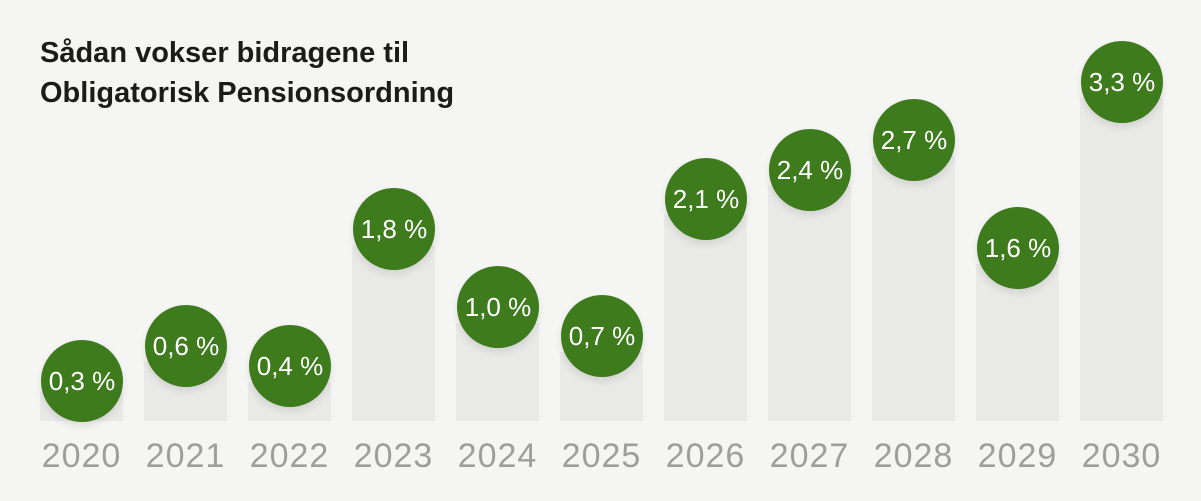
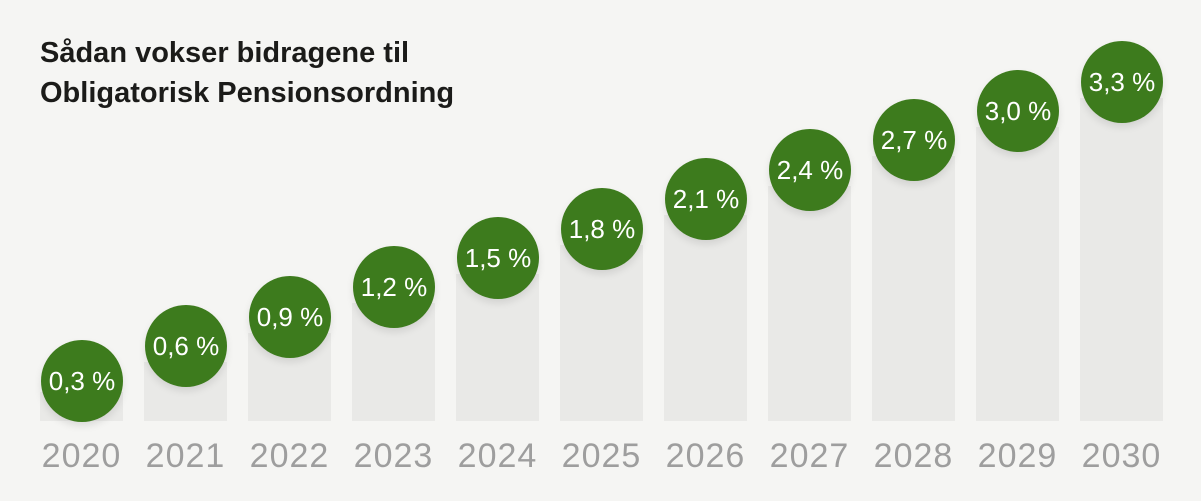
2022: 0,4 -> 0,9
2023: 1,8 -> 1,2
2024: 1,0 -> 1,5
2025: 0,7 -> 1,8
2029: 1,6 -> 3,0
